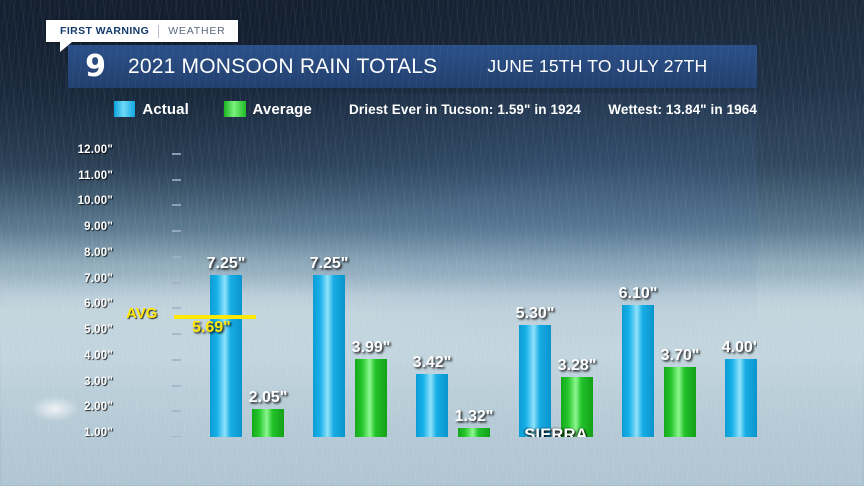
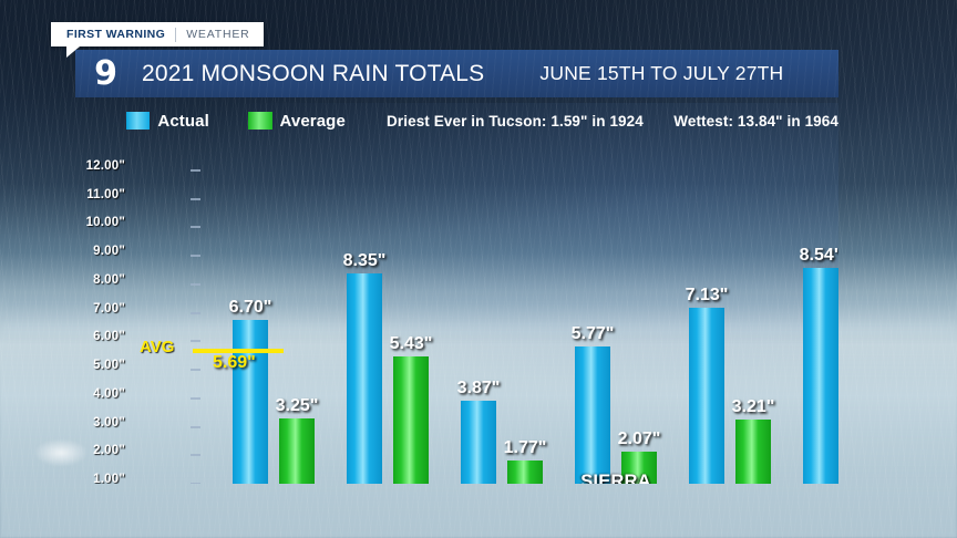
Actual/TUCSON: 7.25 -> 6.70
Average/TUCSON: 2.05 -> 3.25
Actual/NOGALES: 7.25 -> 8.35
Average/NOGALES: 3.99 -> 5.43
Actual/SAFFORD: 3.42 -> 3.87
Average/SAFFORD: 1.32 -> 1.77
Actual/SIERRA VISTA: 5.30 -> 5.77
Average/SIERRA VISTA: 3.28 -> 2.07
Actual/ORACLE: 6.10 -> 7.13
Average/ORACLE: 3.70 -> 3.21
Actual/WILLCOX: 4.00 -> 8.54
Average/WILLCOX: 2.46 -> 5.09
